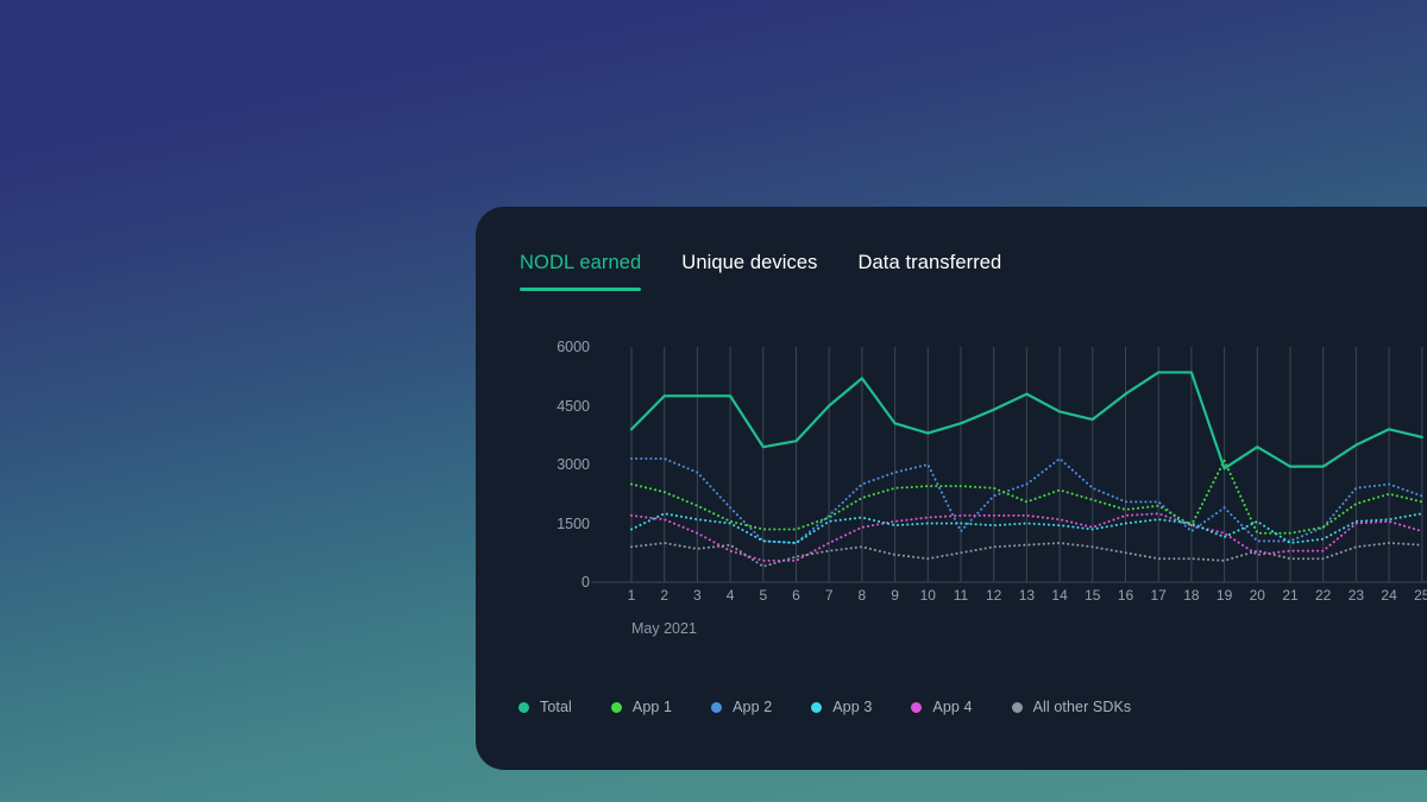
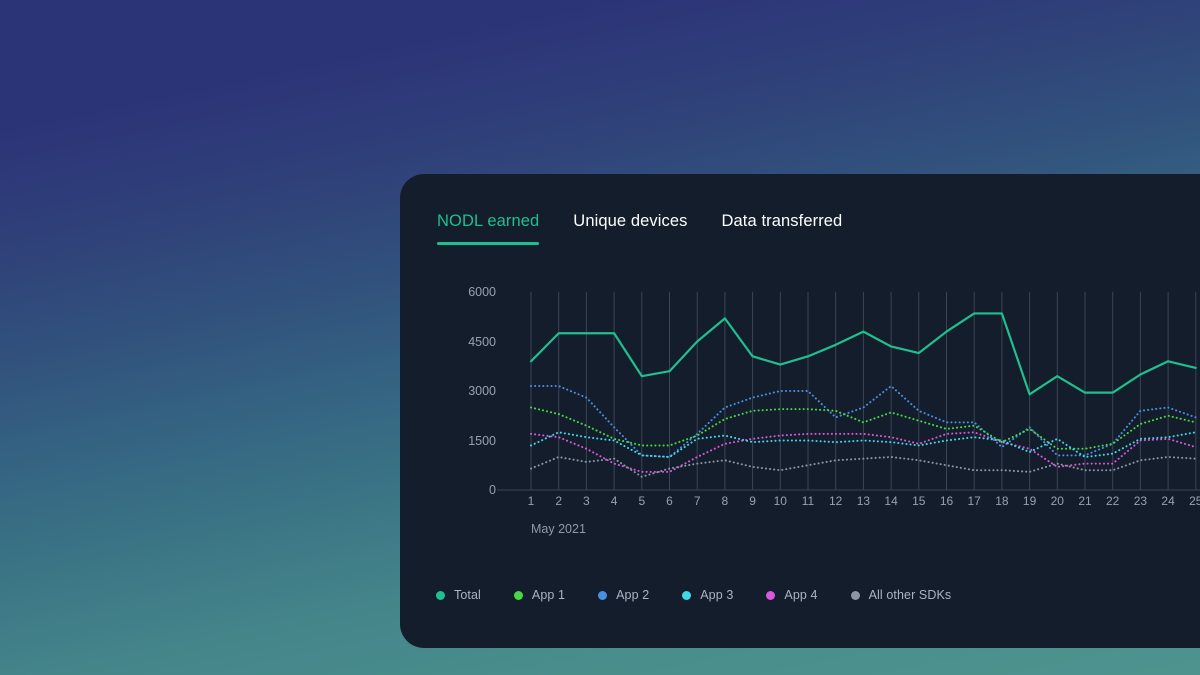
All other SDKs/1: 900 -> 600
App 2/11: 1300 -> 3000
App 1/19: 3100 -> 1800
